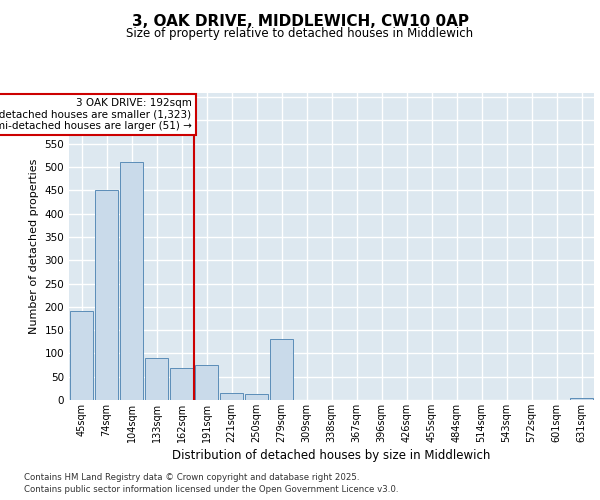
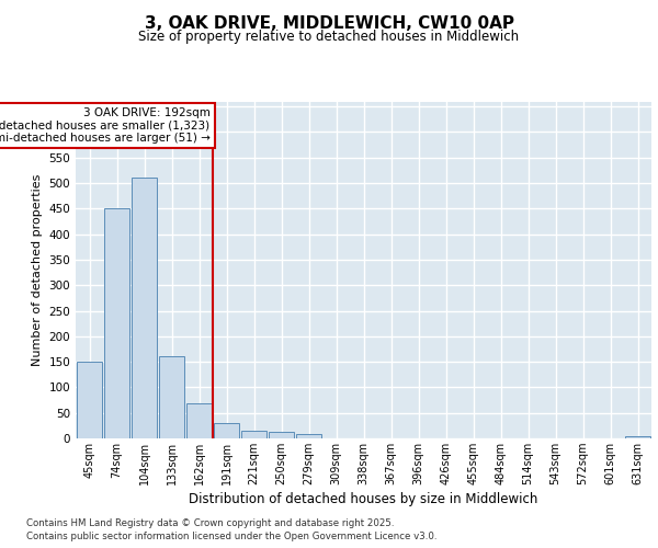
45sqm: 190 -> 150
133sqm: 90 -> 160
191sqm: 75 -> 30
279sqm: 130 -> 8
